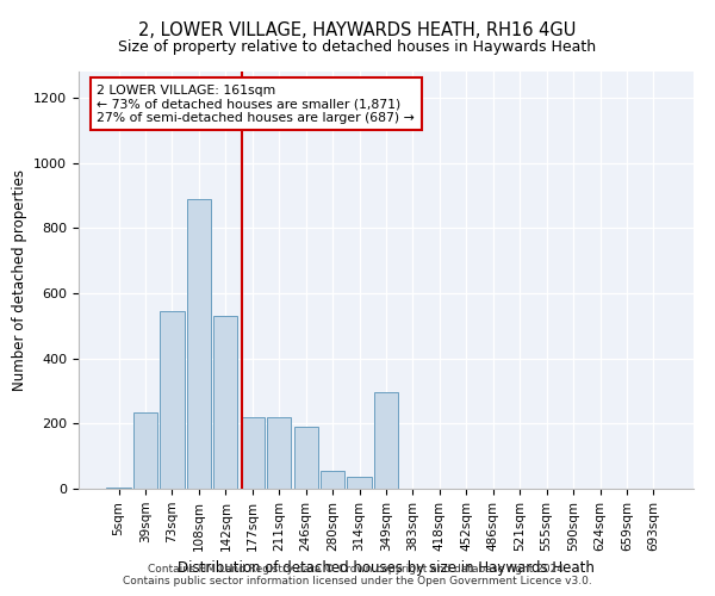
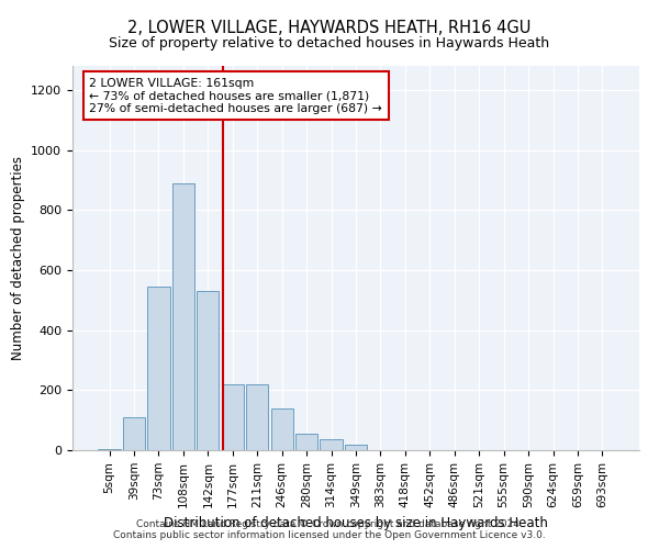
39sqm: 235 -> 110
246sqm: 190 -> 140
349sqm: 295 -> 20
